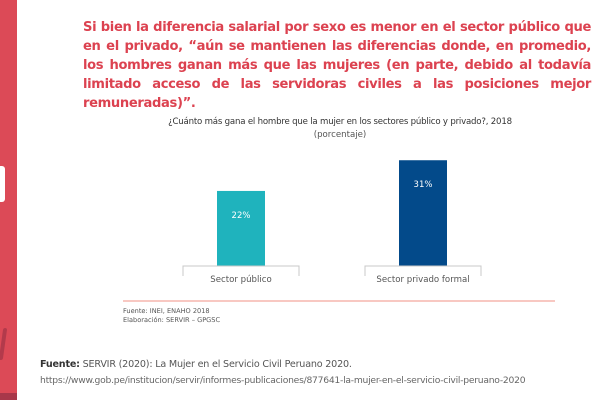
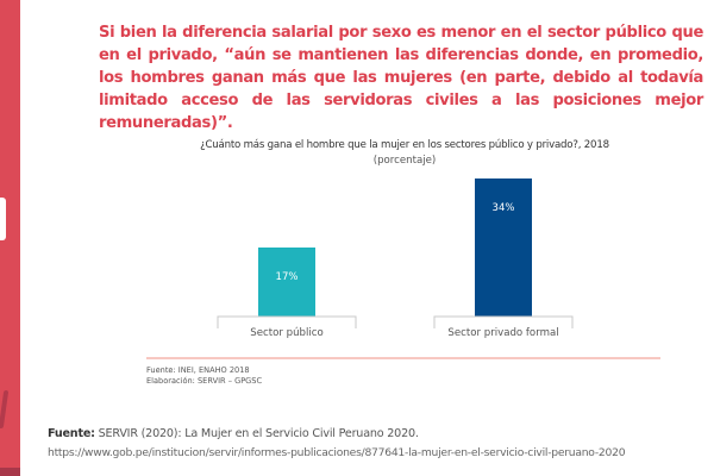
Sector público: 22% -> 17%
Sector privado formal: 31% -> 34%
